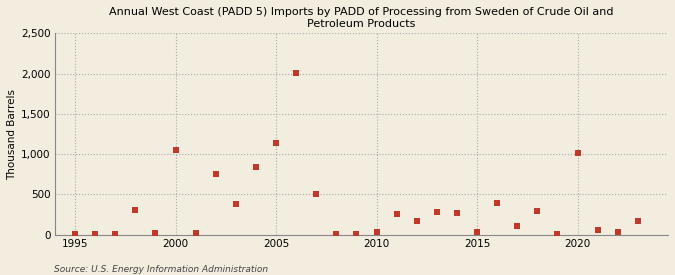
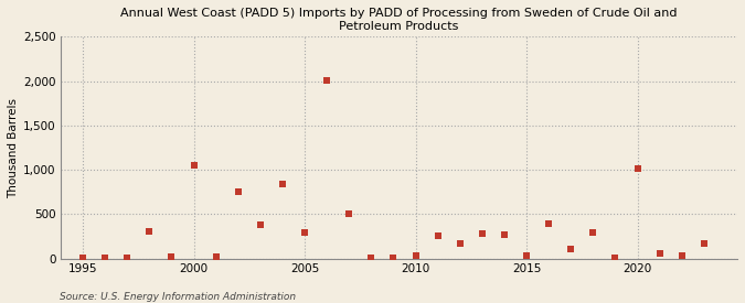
2005: 1,140 -> 300
